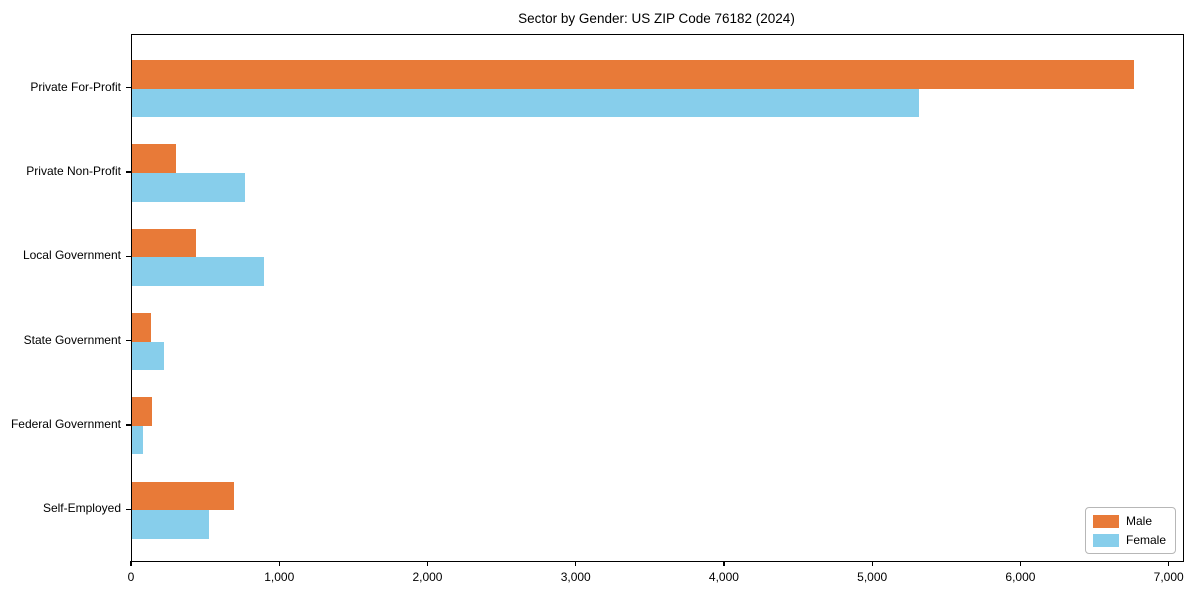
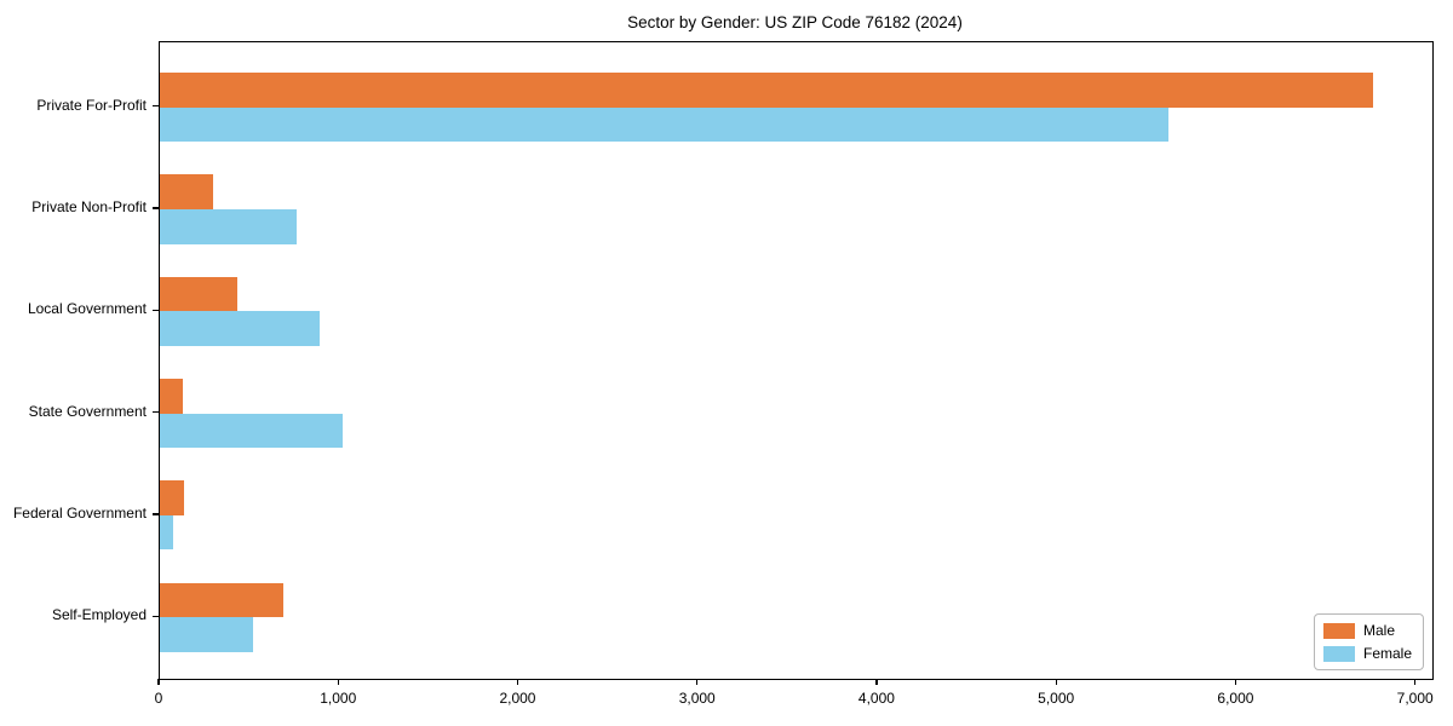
Female/Private For-Profit: 5310 -> 5620
Female/State Government: 220 -> 1020
